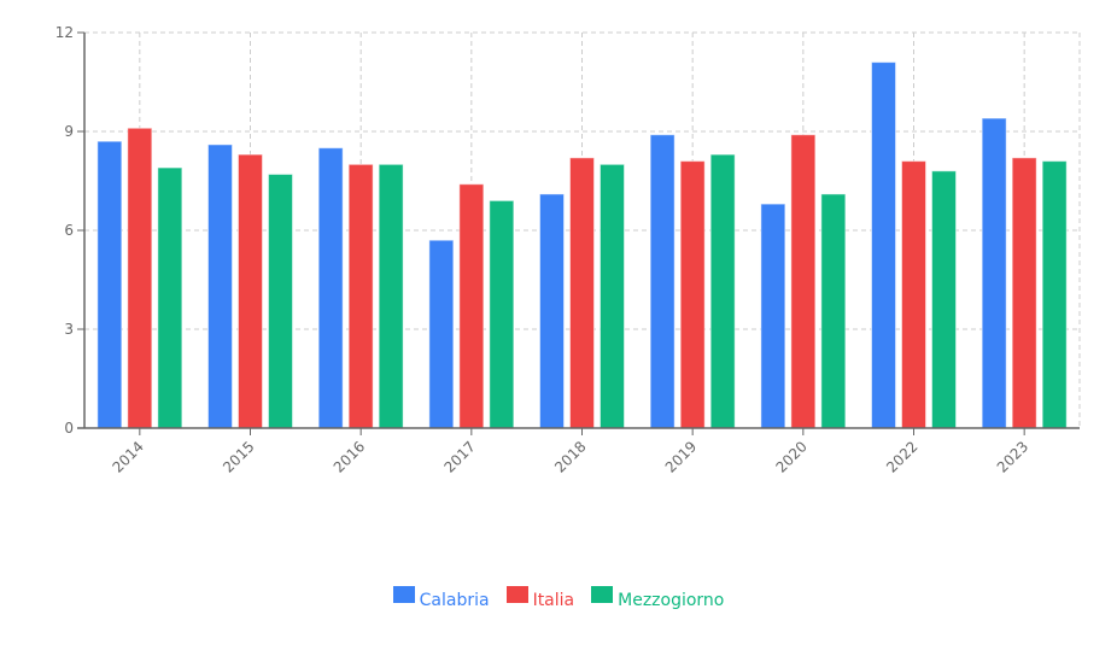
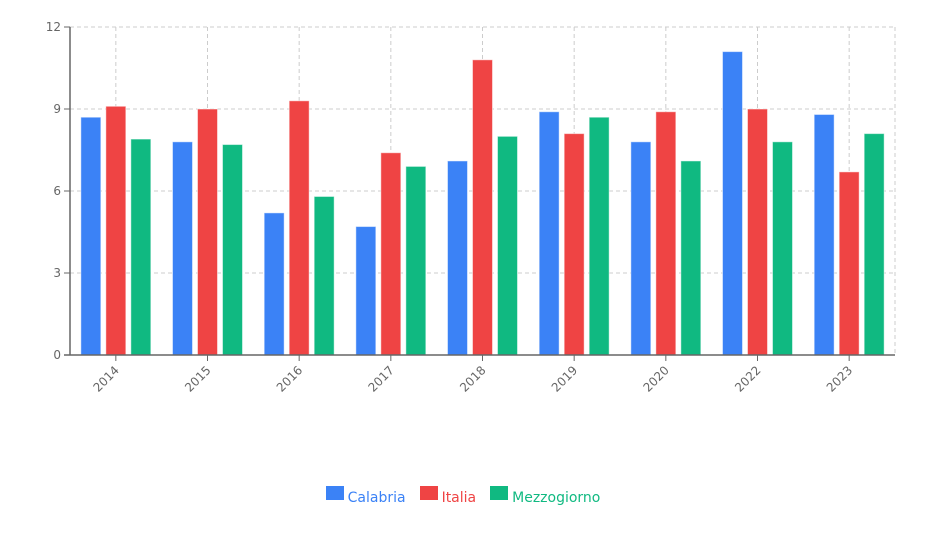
Calabria/2015: 8.6 -> 7.8
Italia/2015: 8.3 -> 9.0
Calabria/2016: 8.5 -> 5.2
Italia/2016: 8.0 -> 9.3
Mezzogiorno/2016: 8.0 -> 5.8
Calabria/2017: 5.7 -> 4.7
Italia/2018: 8.2 -> 10.8
Mezzogiorno/2019: 8.3 -> 8.7
Calabria/2020: 6.8 -> 7.8
Italia/2022: 8.1 -> 9.0
Calabria/2023: 9.4 -> 8.8
Italia/2023: 8.2 -> 6.7
